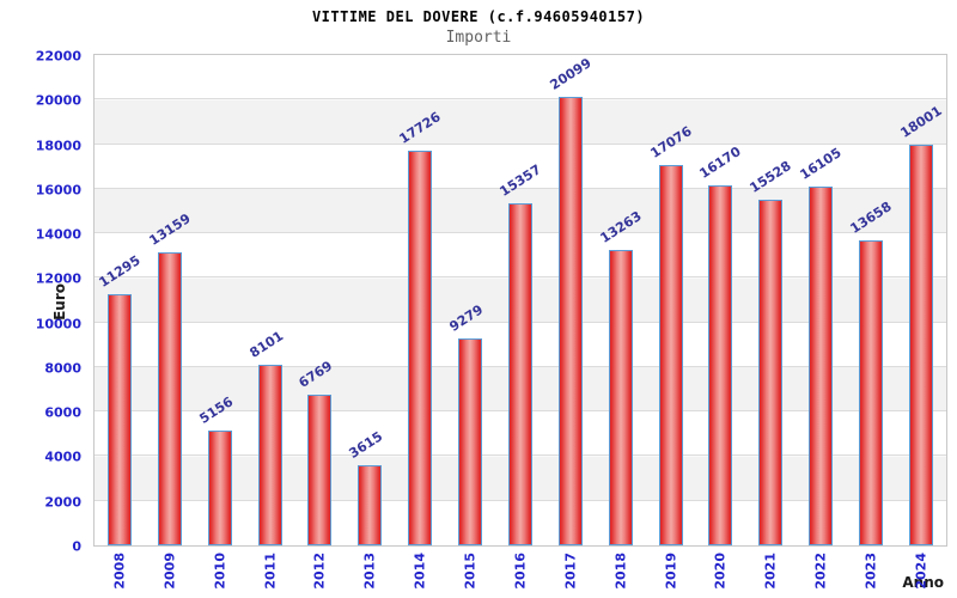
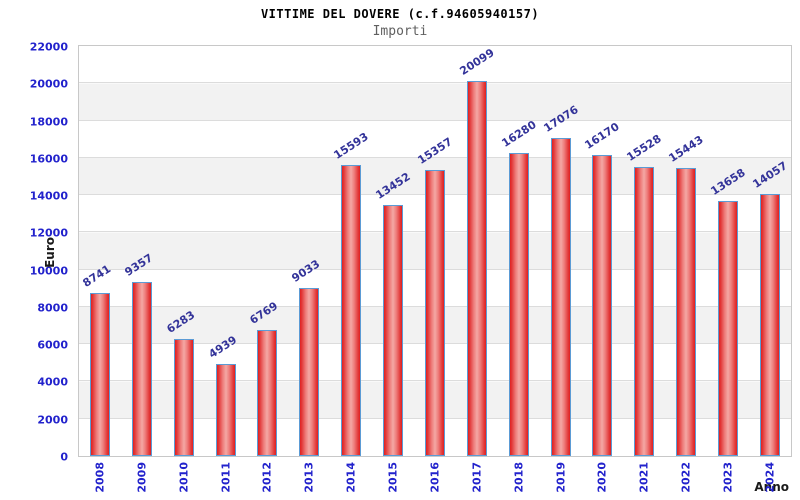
2008: 11295 -> 8741
2009: 13159 -> 9357
2010: 5156 -> 6283
2011: 8101 -> 4939
2013: 3615 -> 9033
2014: 17726 -> 15593
2015: 9279 -> 13452
2018: 13263 -> 16280
2022: 16105 -> 15443
2024: 18001 -> 14057
